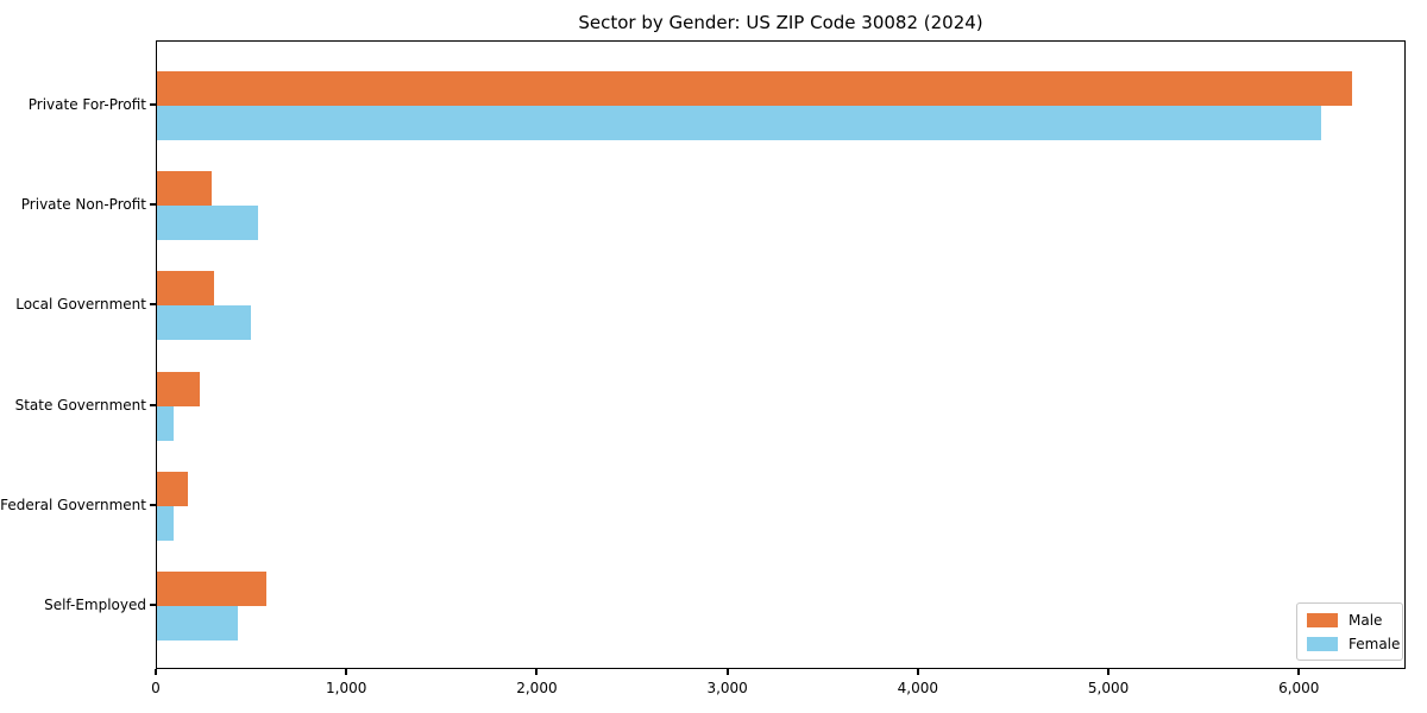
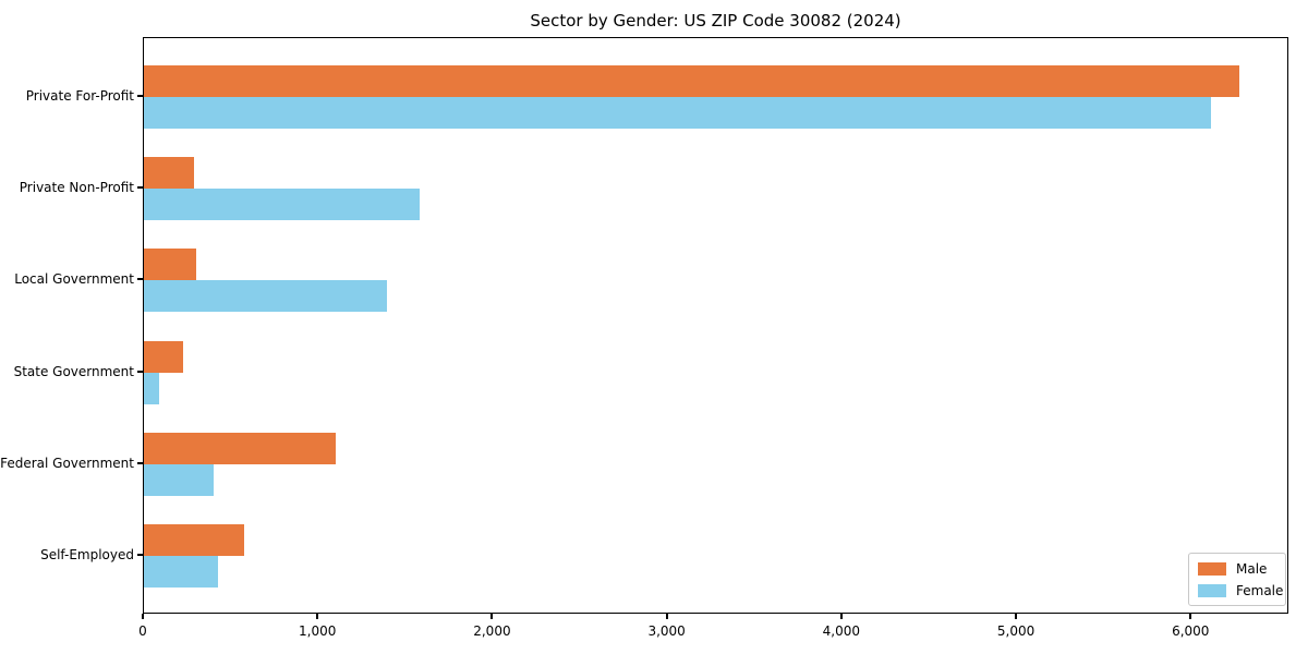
Female/Private Non-Profit: 530 -> 1580
Female/Local Government: 490 -> 1390
Male/Federal Government: 160 -> 1100
Female/Federal Government: 90 -> 400
